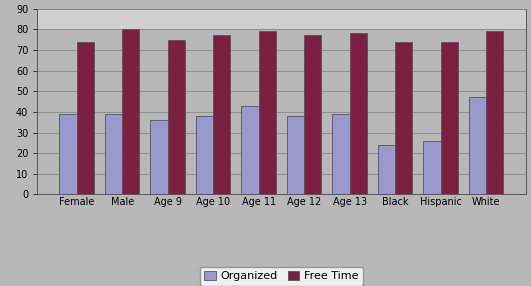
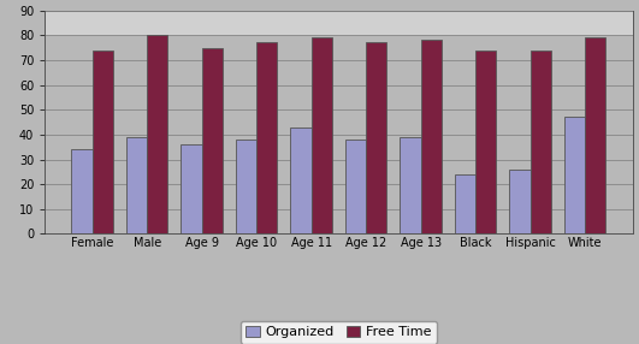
Organized/Female: 39 -> 34
